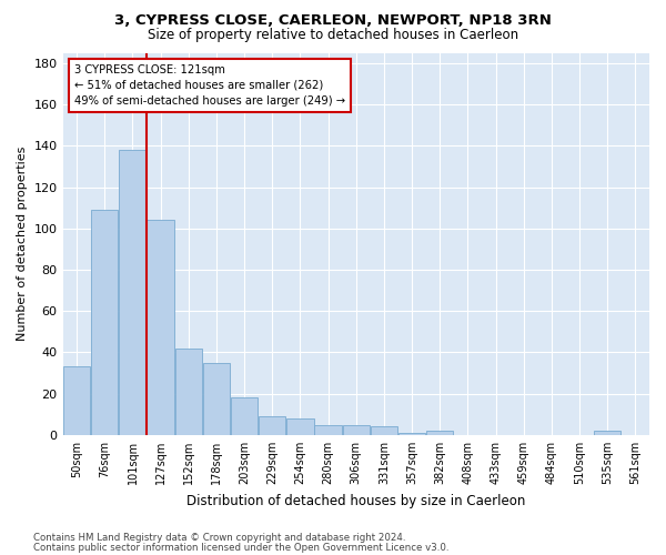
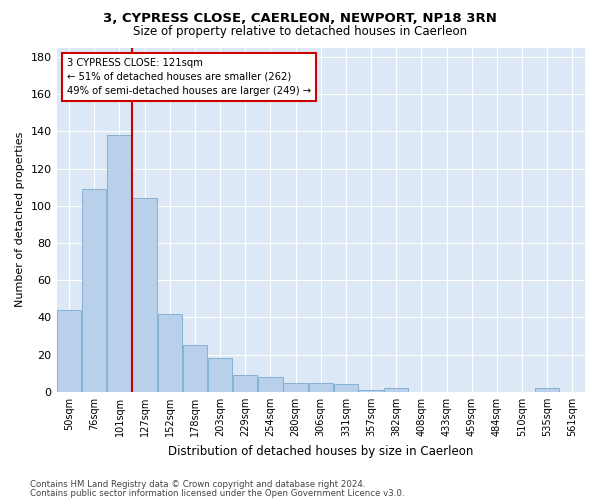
50sqm: 33 -> 44
178sqm: 35 -> 25
